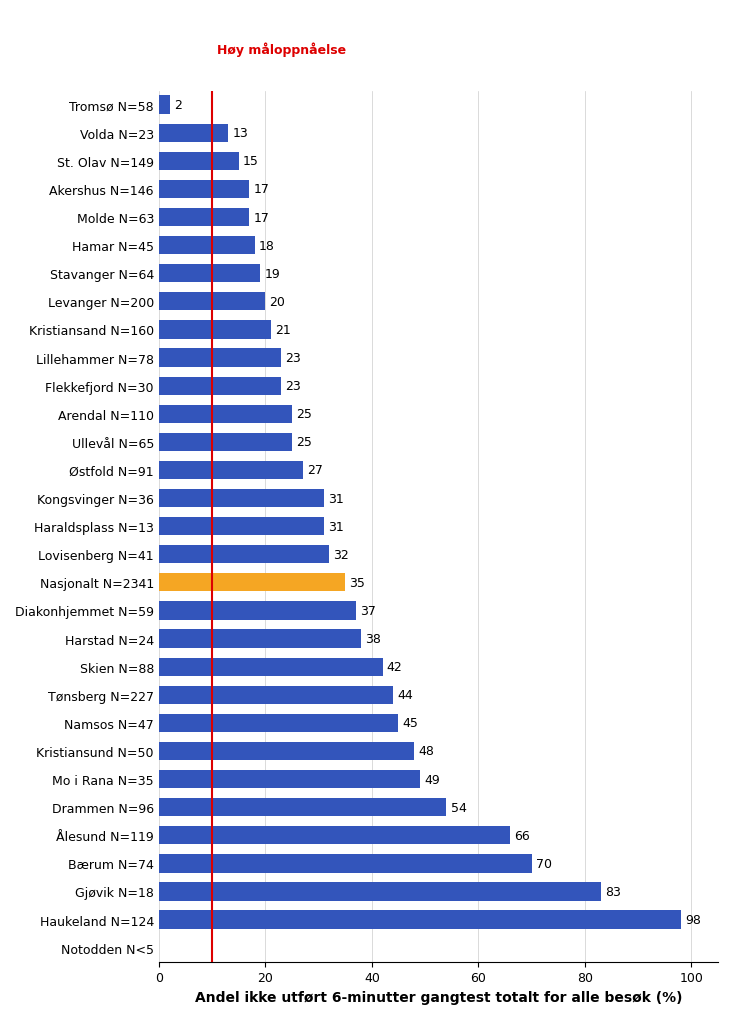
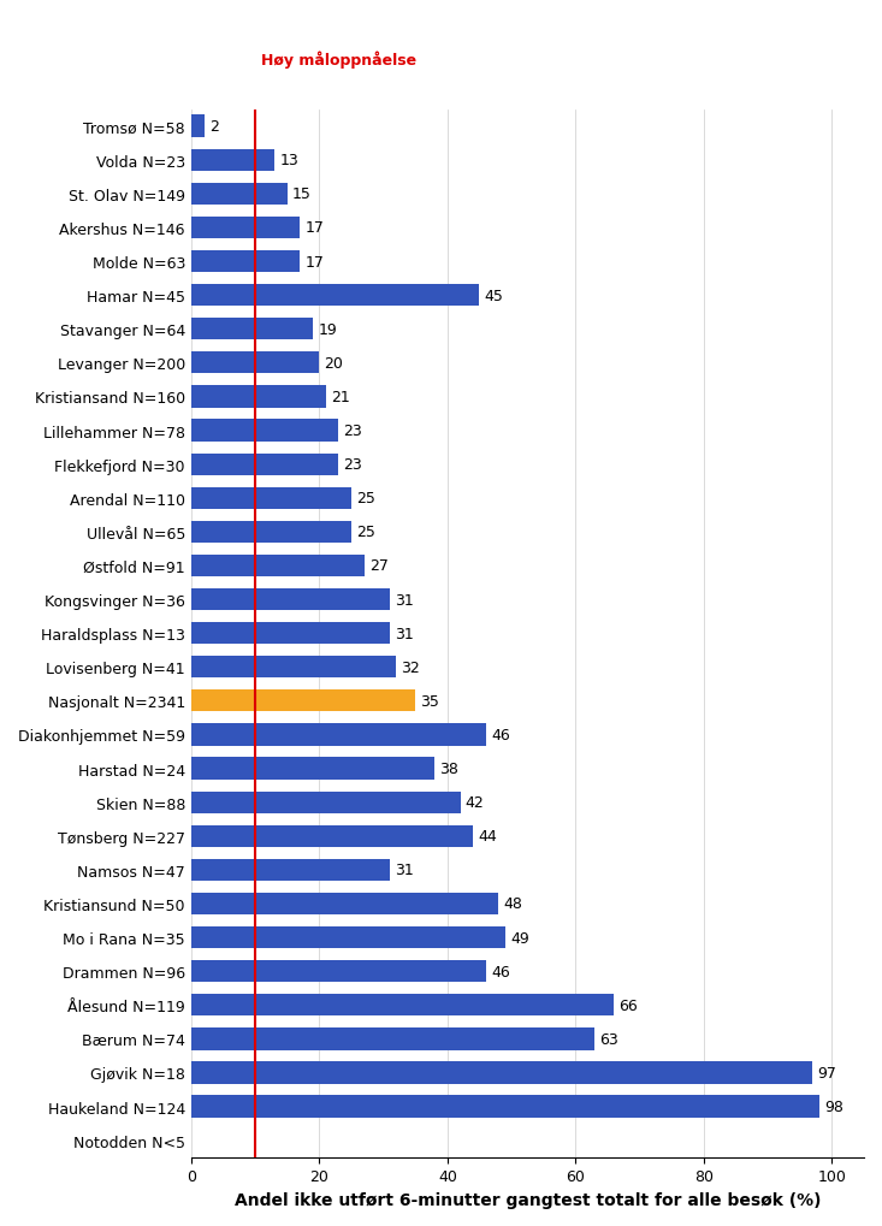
Hamar N=45: 18 -> 45
Diakonhjemmet N=59: 37 -> 46
Namsos N=47: 45 -> 31
Drammen N=96: 54 -> 46
Bærum N=74: 70 -> 63
Gjøvik N=18: 83 -> 97
